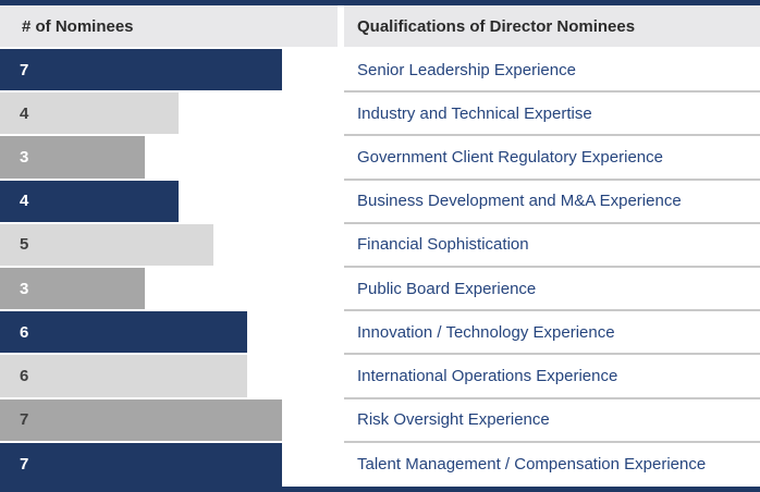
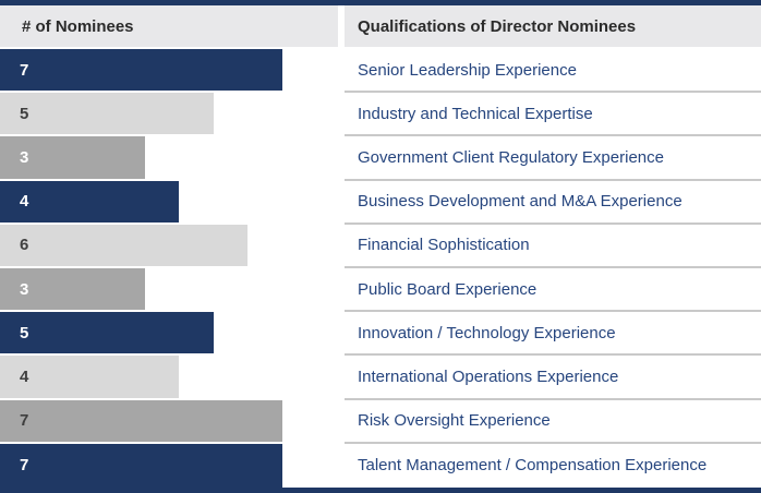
Industry and Technical Expertise: 4 -> 5
Financial Sophistication: 5 -> 6
Innovation / Technology Experience: 6 -> 5
International Operations Experience: 6 -> 4
